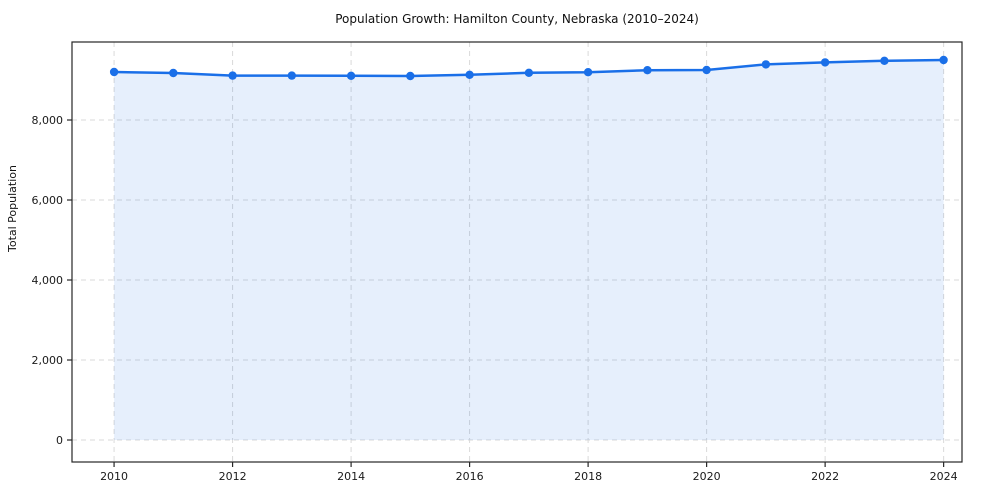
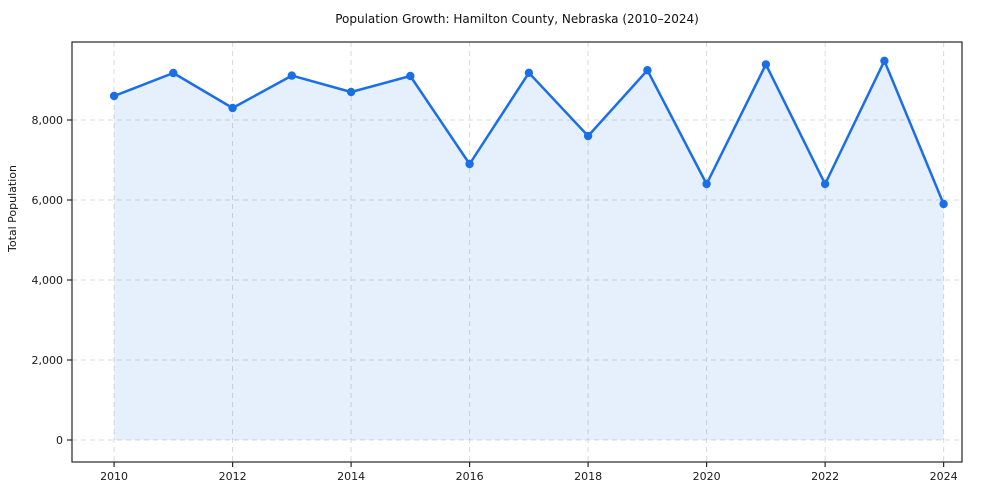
2010: 9200 -> 8600
2012: 9100 -> 8300
2014: 9100 -> 8700
2016: 9100 -> 6900
2018: 9200 -> 7600
2020: 9200 -> 6400
2022: 9400 -> 6400
2024: 9500 -> 5900
